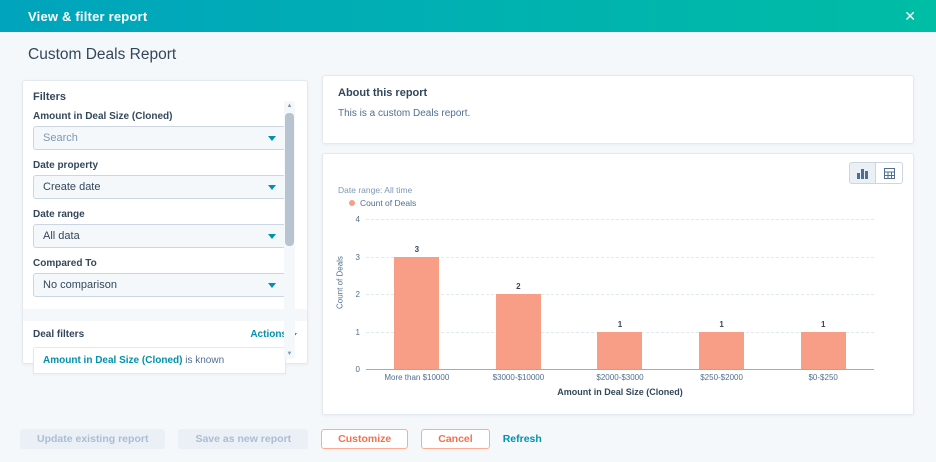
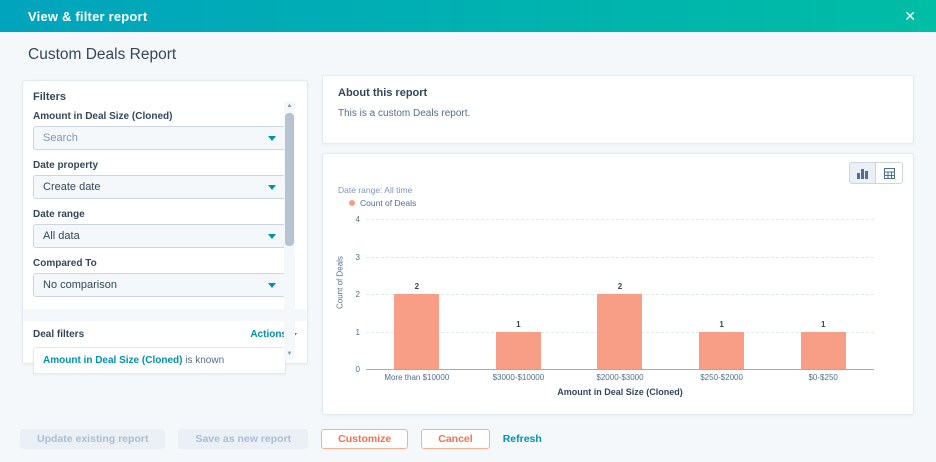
More than $10000: 3 -> 2
$3000-$10000: 2 -> 1
$2000-$3000: 1 -> 2
